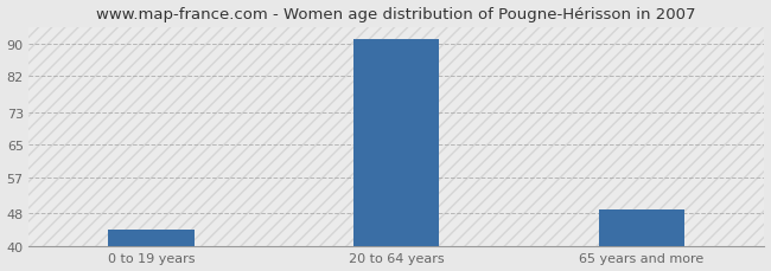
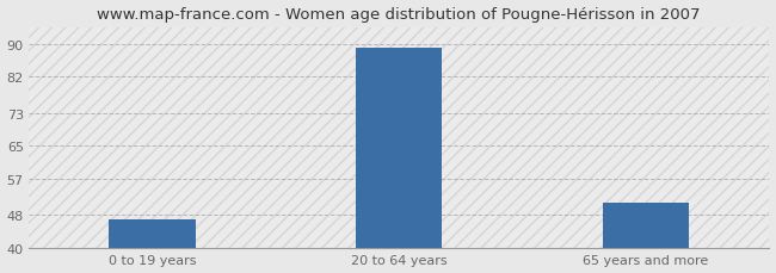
0 to 19 years: 44 -> 47
20 to 64 years: 91 -> 89
65 years and more: 49 -> 51
